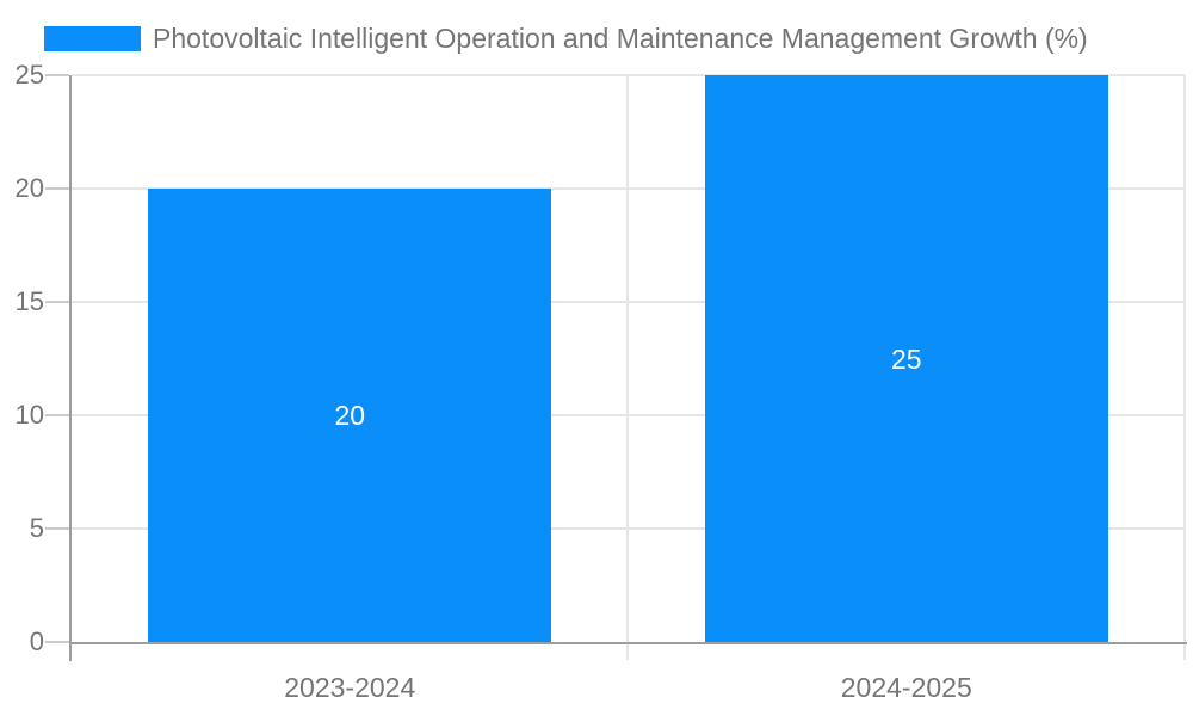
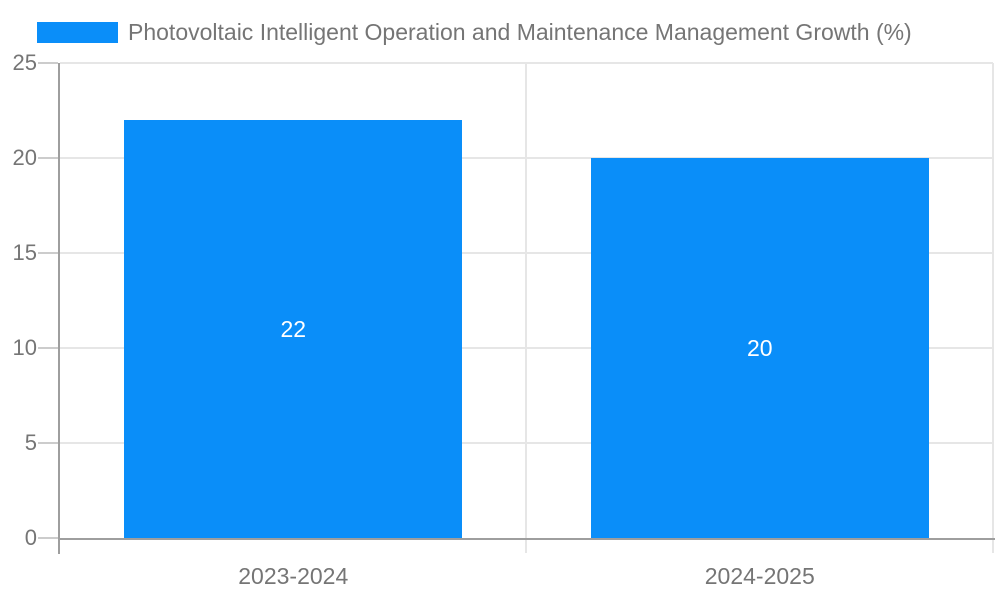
2023-2024: 20 -> 22
2024-2025: 25 -> 20
